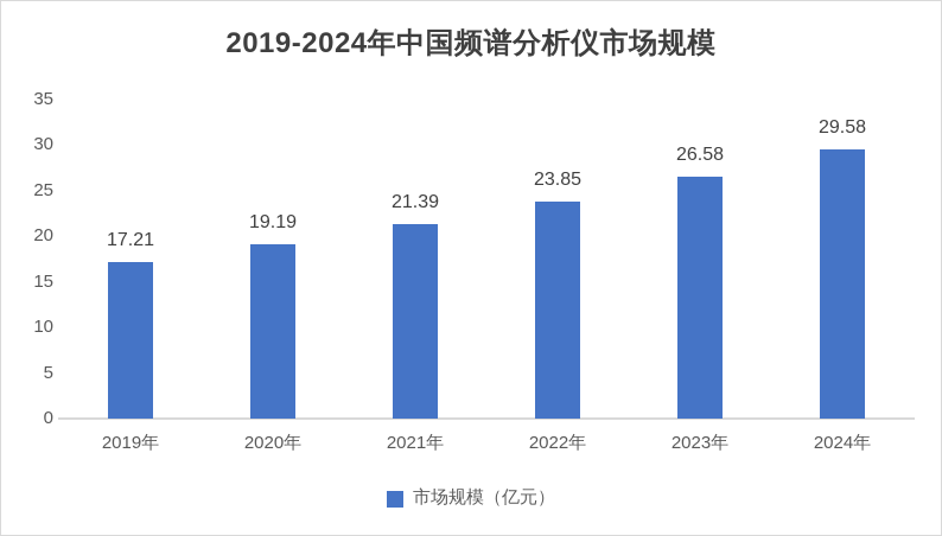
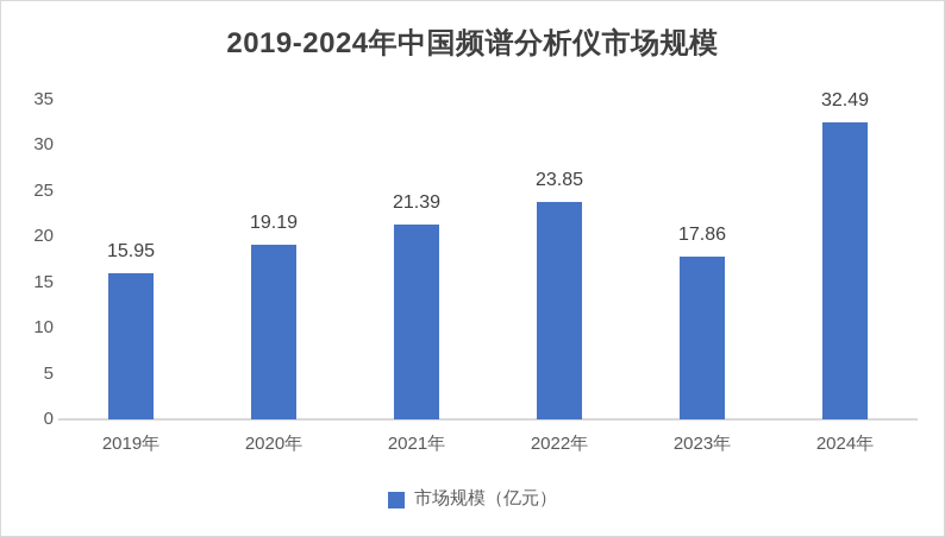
2019年: 17.21 -> 15.95
2023年: 26.58 -> 17.86
2024年: 29.58 -> 32.49
